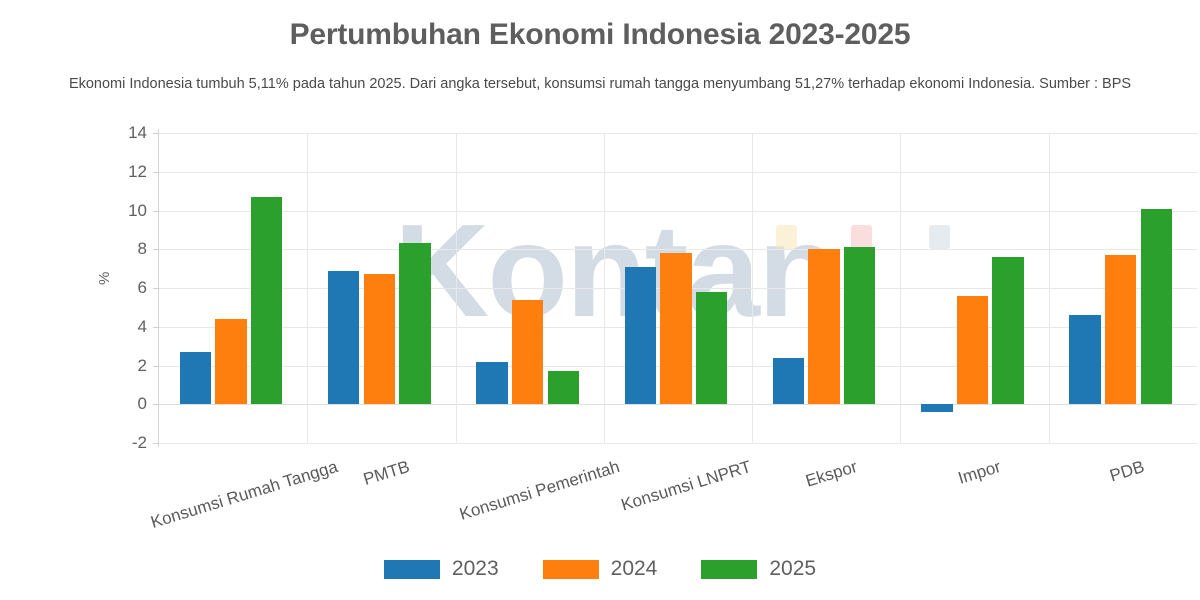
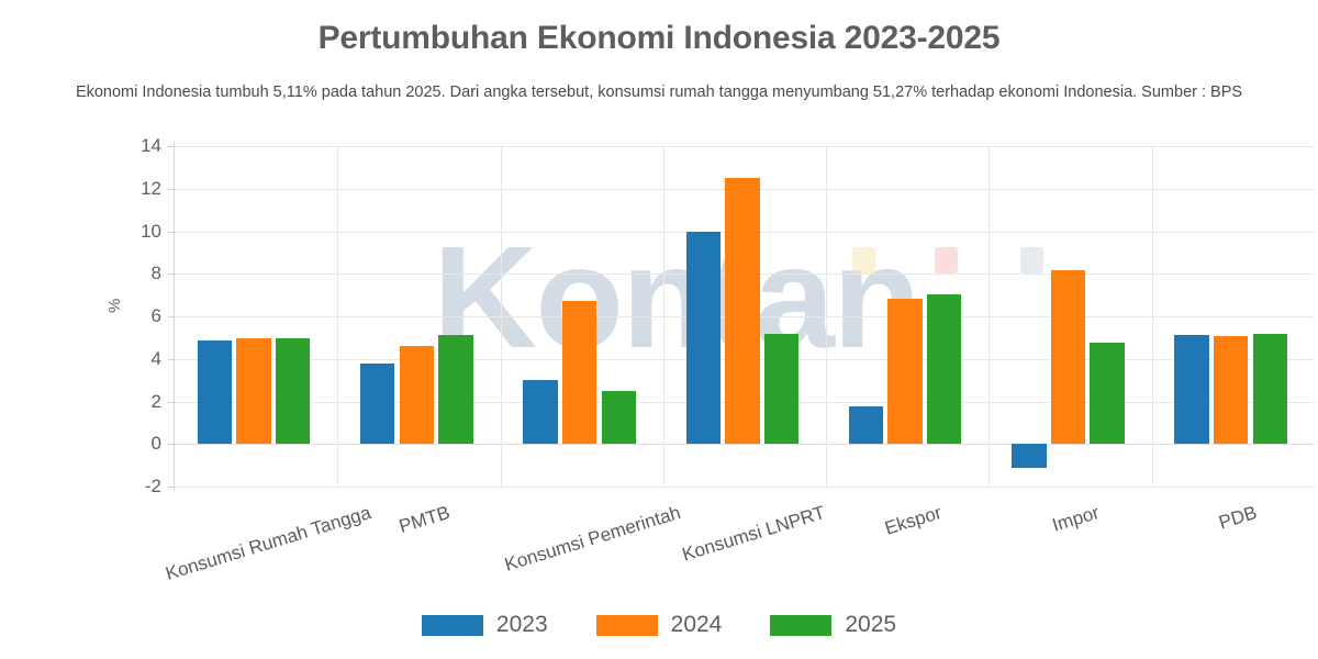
2023/Konsumsi Rumah Tangga: 2.7 -> 4.8
2024/Konsumsi Rumah Tangga: 4.4 -> 5.0
2025/Konsumsi Rumah Tangga: 10.7 -> 5.0
2023/PMTB: 6.9 -> 3.8
2024/PMTB: 6.7 -> 4.6
2025/PMTB: 8.3 -> 5.1
2023/Konsumsi Pemerintah: 2.2 -> 3.0
2024/Konsumsi Pemerintah: 5.4 -> 6.7
2025/Konsumsi Pemerintah: 1.7 -> 2.5
2023/Konsumsi LNPRT: 7.1 -> 10.0
2024/Konsumsi LNPRT: 7.8 -> 12.5
2025/Konsumsi LNPRT: 5.8 -> 5.2
2023/Ekspor: 2.4 -> 1.8
2024/Ekspor: 8.0 -> 6.8
2025/Ekspor: 8.1 -> 7.0
2023/Impor: -0.4 -> -1.1
2024/Impor: 5.6 -> 8.2
2025/Impor: 7.6 -> 4.8
2023/PDB: 4.6 -> 5.1
2024/PDB: 7.7 -> 5.0
2025/PDB: 10.1 -> 5.2
